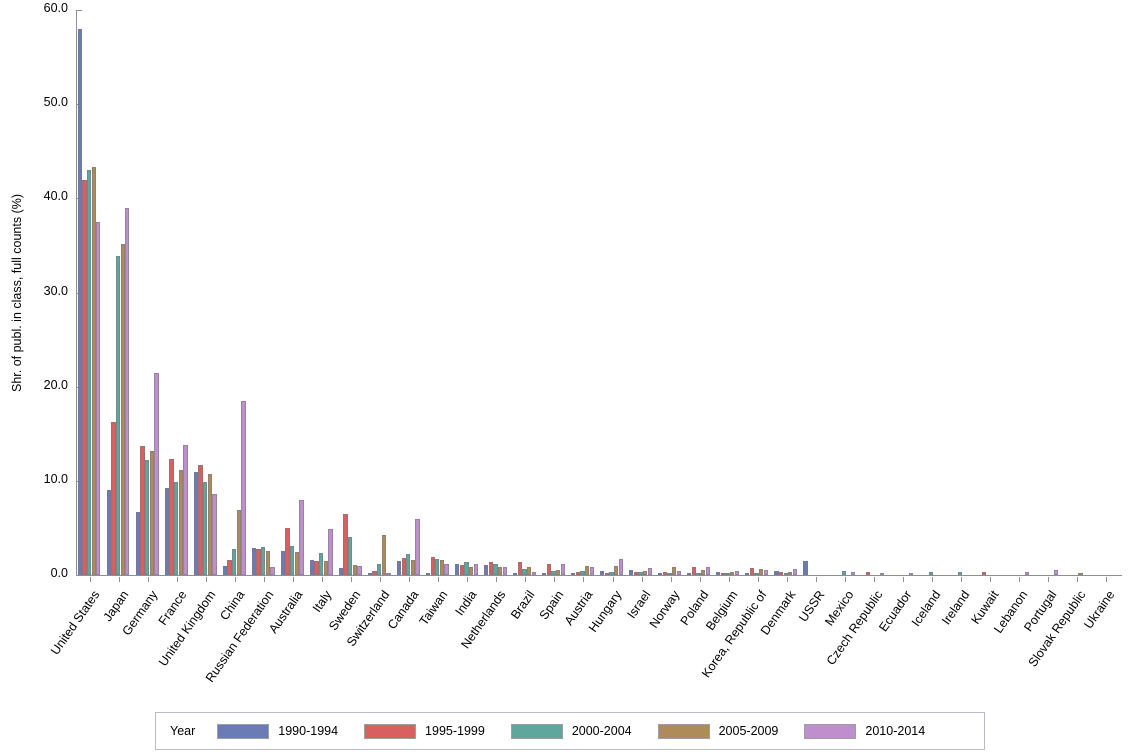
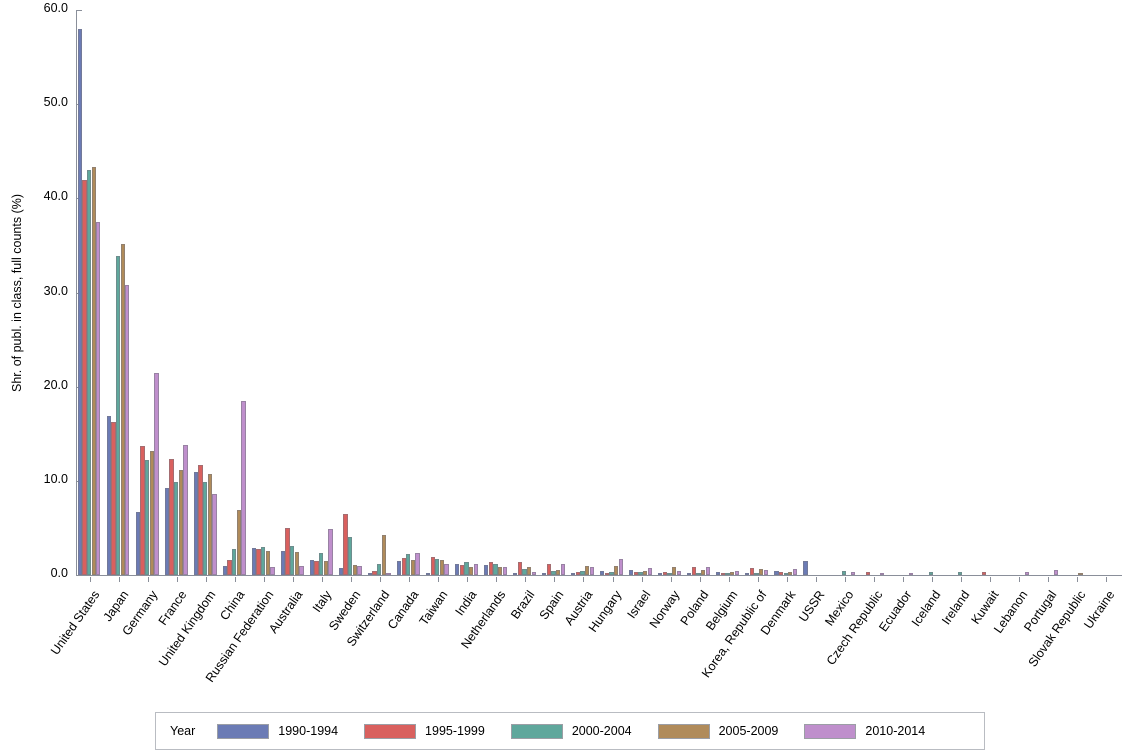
1990-1994/Japan: 9 -> 17
2010-2014/Japan: 39 -> 31
2010-2014/Australia: 8 -> 1
2010-2014/Canada: 6 -> 2
